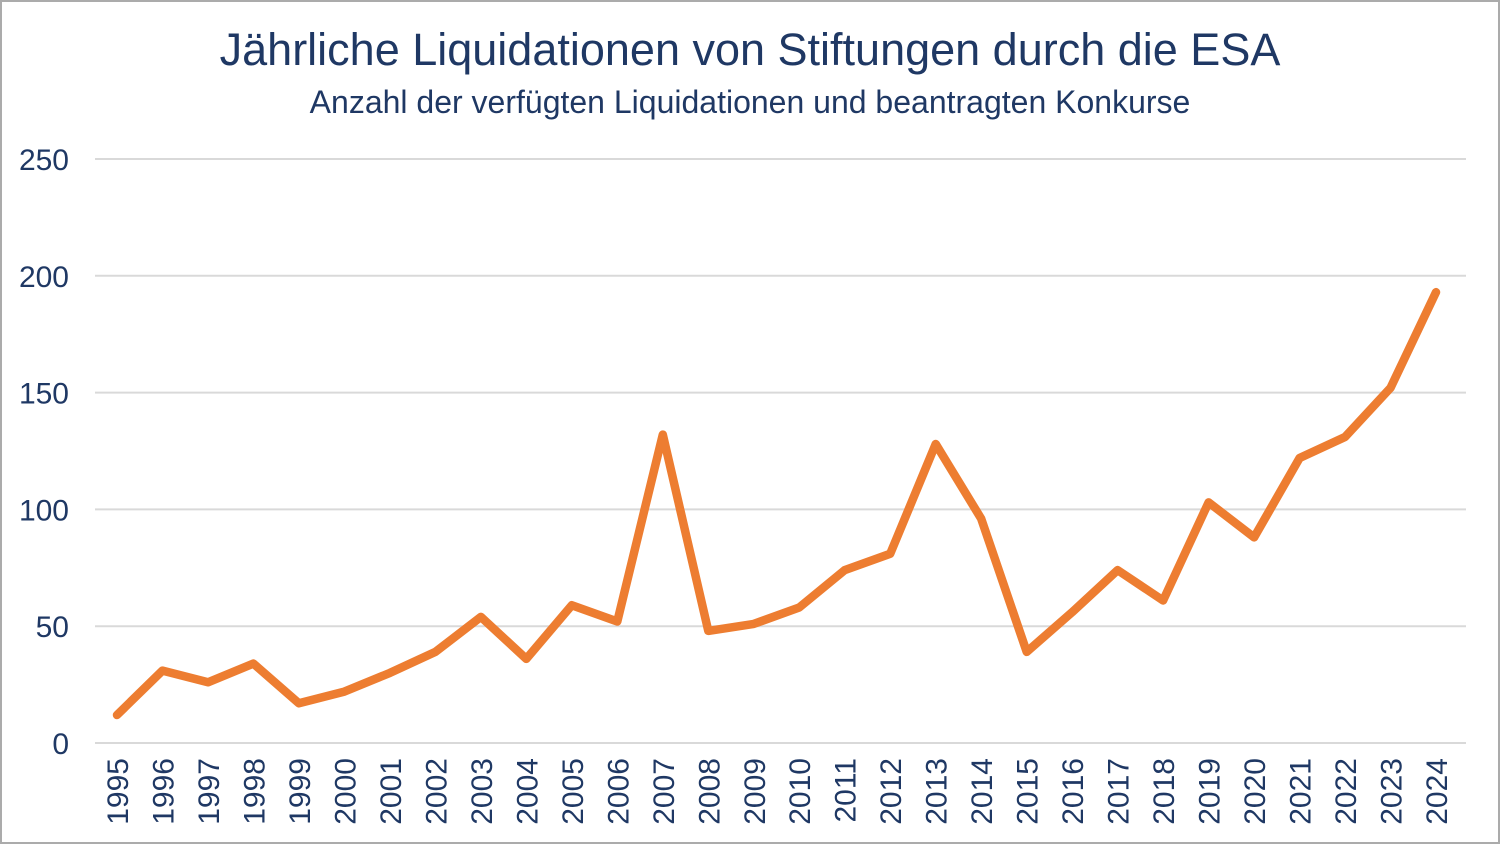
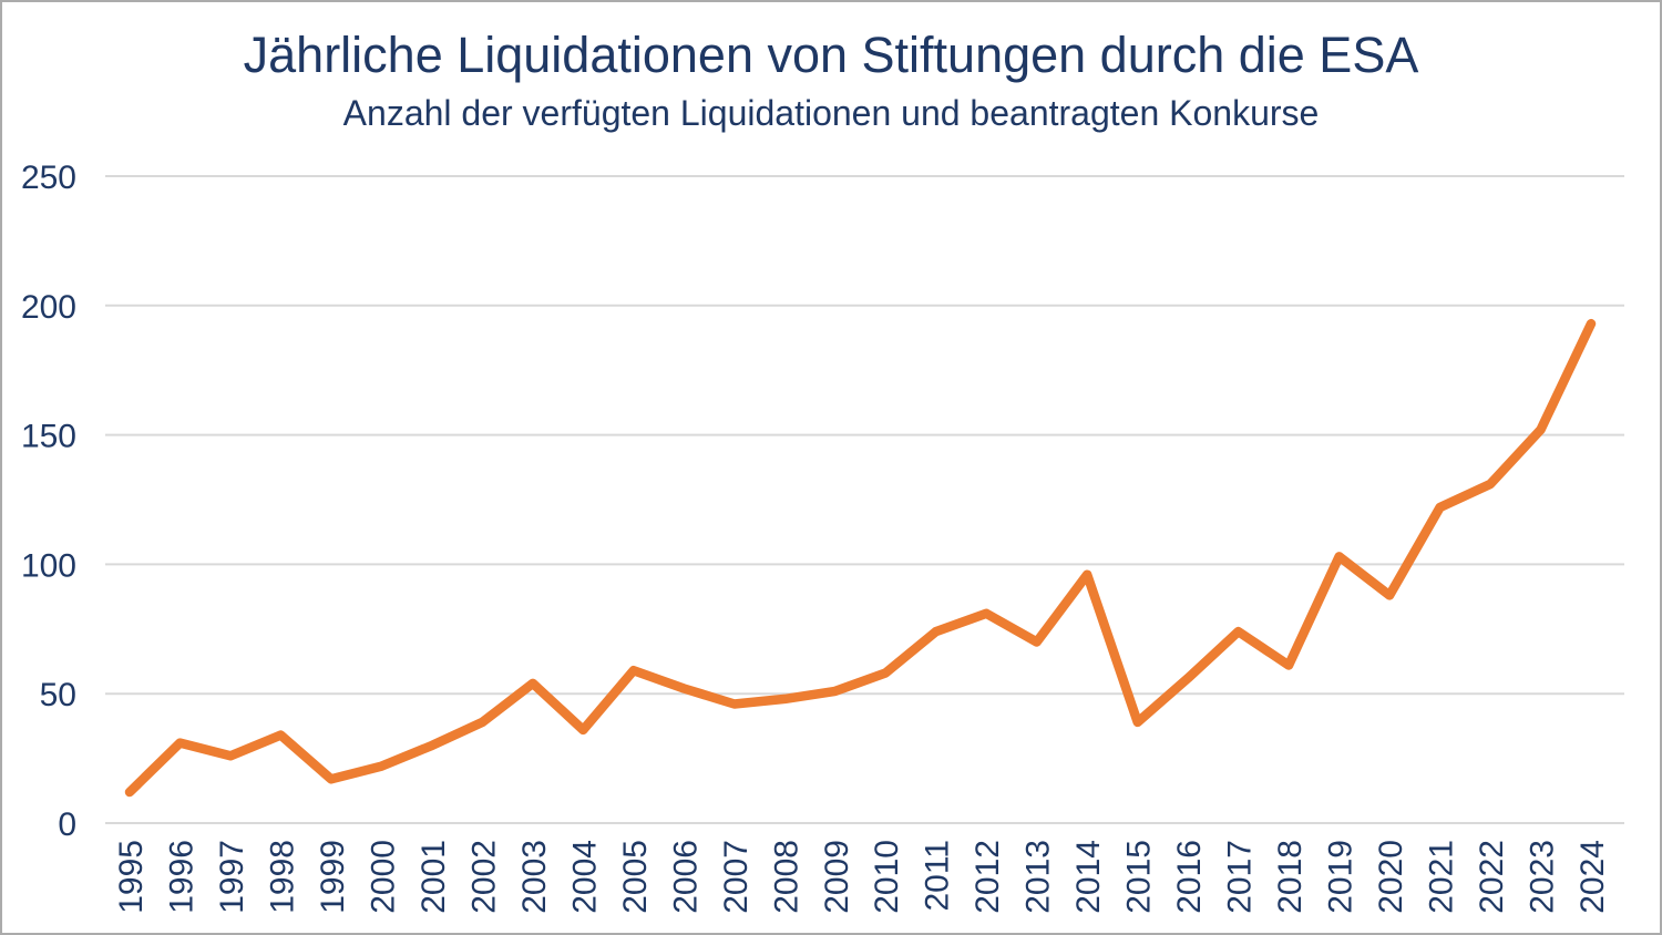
2007: 132 -> 46
2013: 128 -> 70
